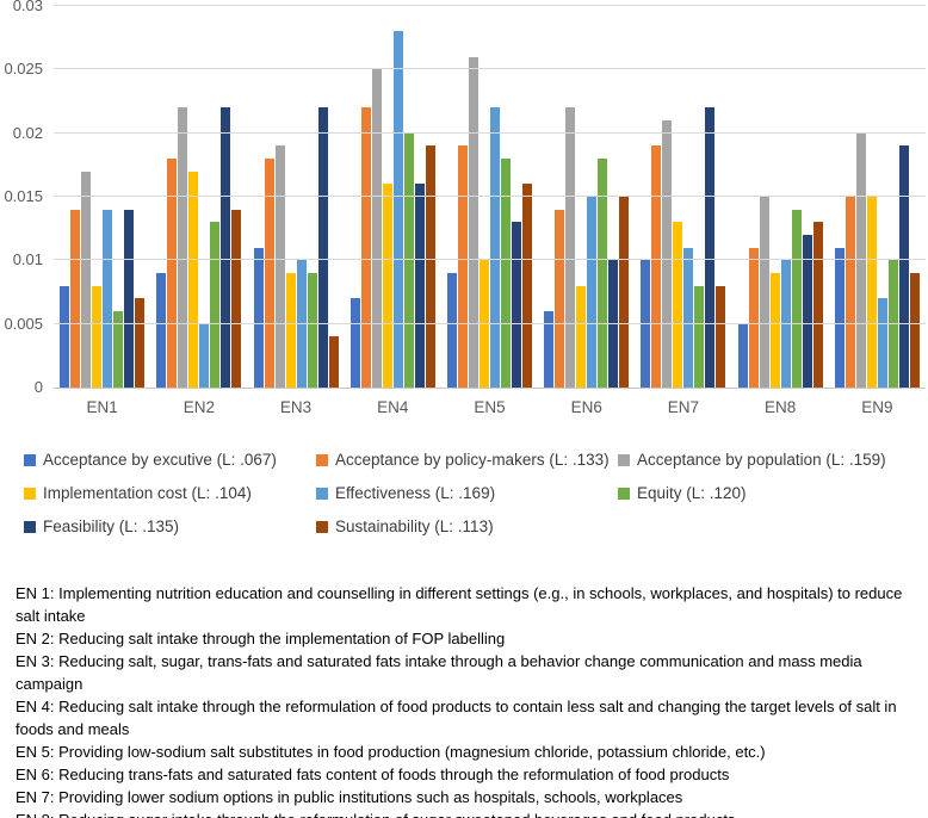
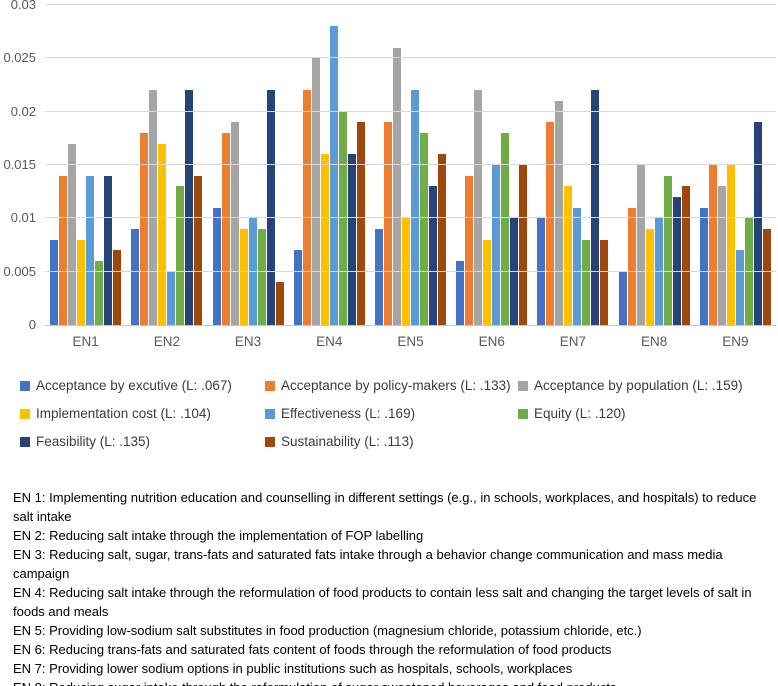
Acceptance by population (L: .159)/EN9: 0.020 -> 0.013
